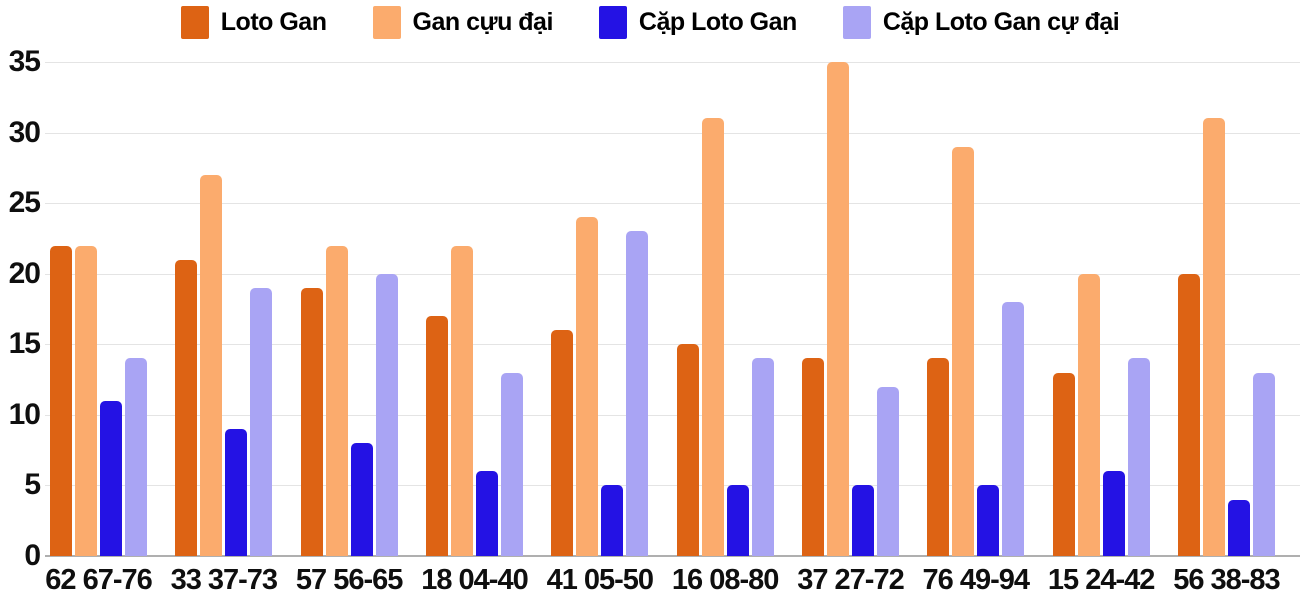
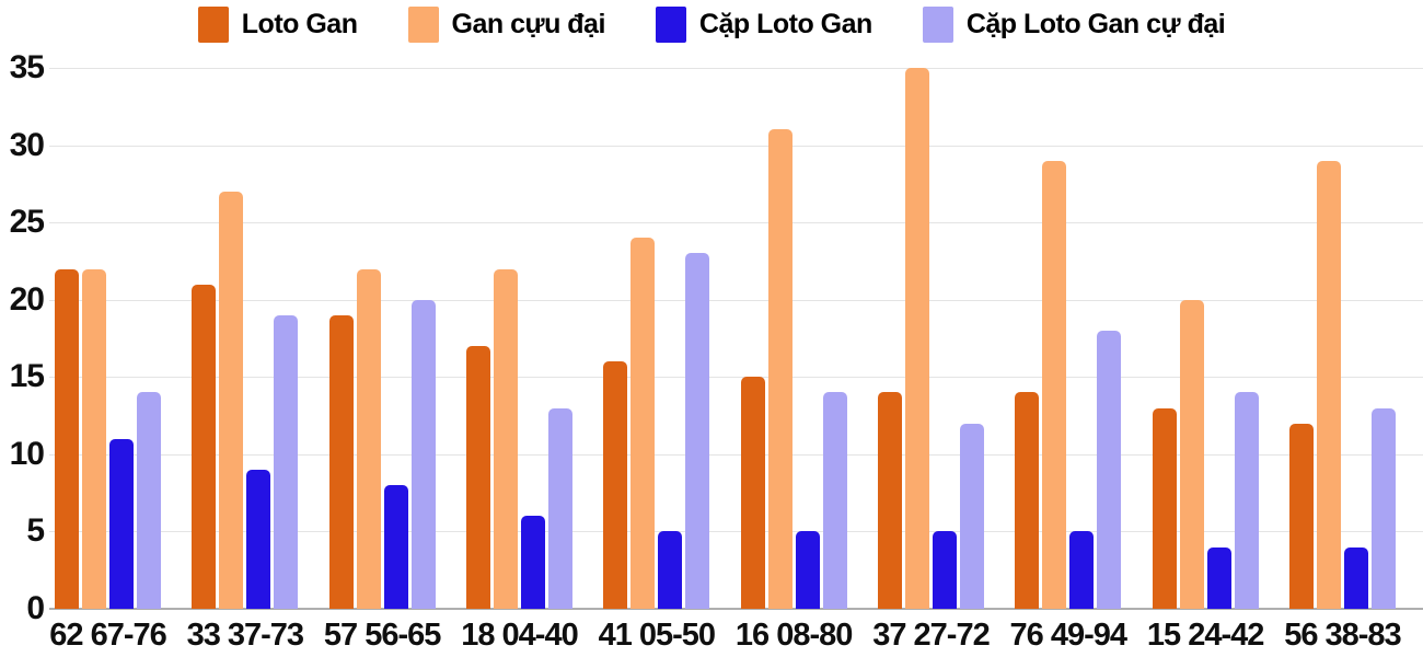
Cặp Loto Gan/15 24-42: 6 -> 4
Loto Gan/56 38-83: 20 -> 12
Gan cựu đại/56 38-83: 31 -> 29
